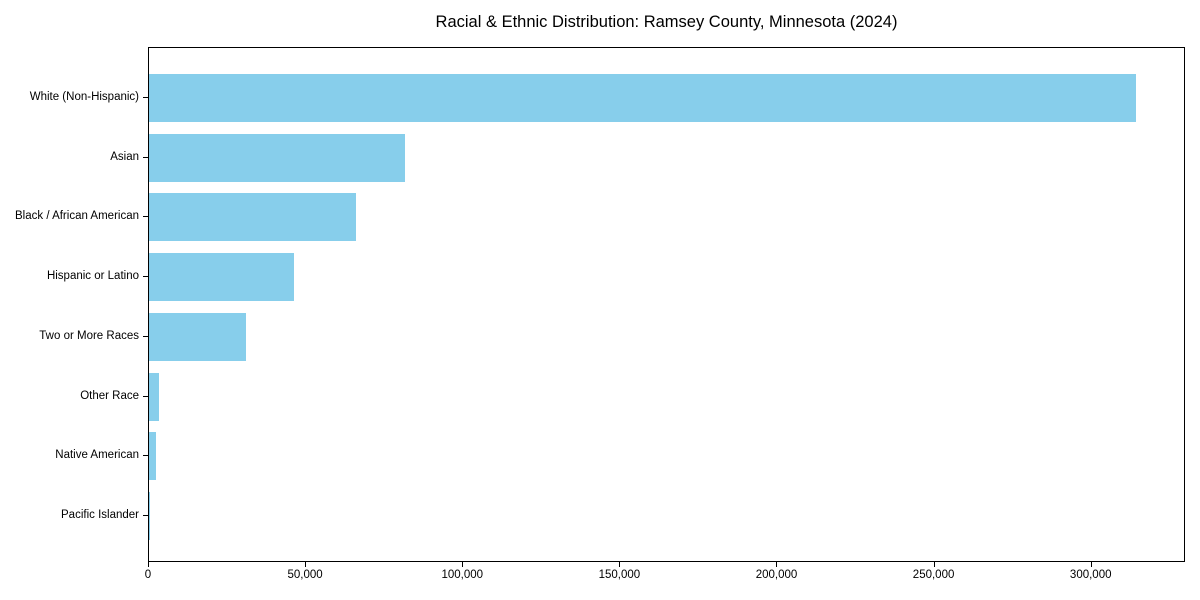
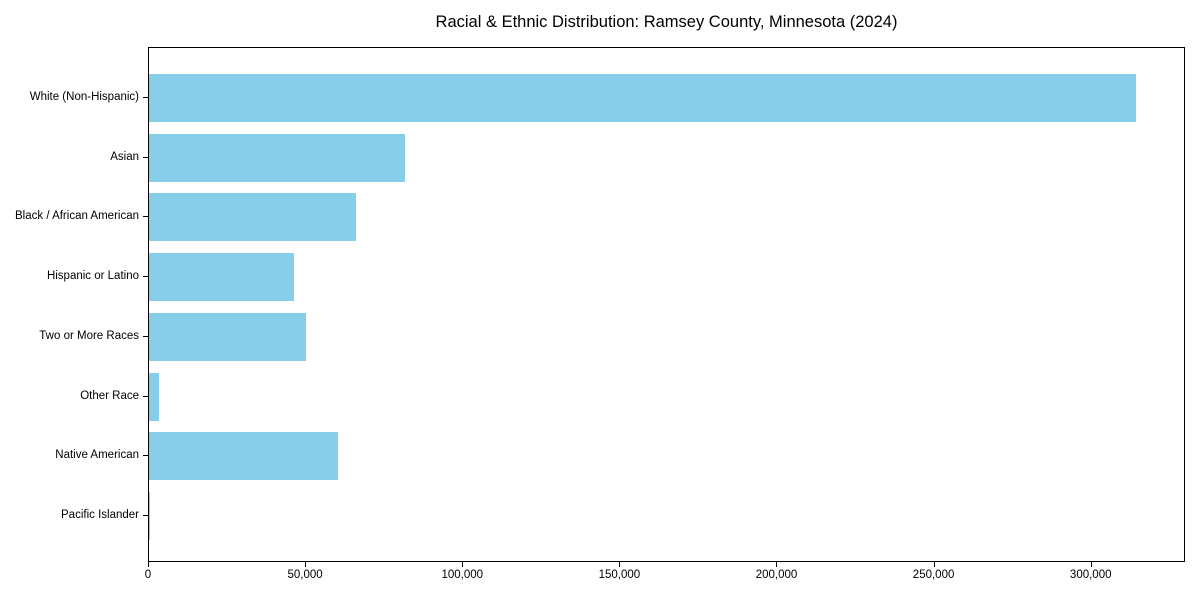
Two or More Races: 31000 -> 50000
Native American: 2000 -> 60000
